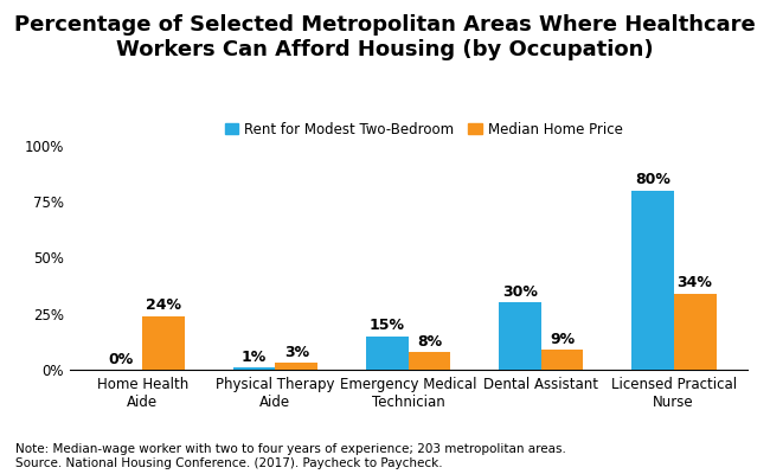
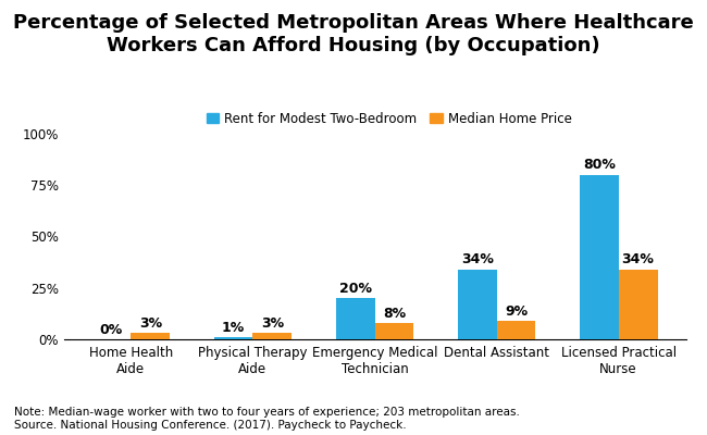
Median Home Price/Home Health Aide: 24% -> 3%
Rent for Modest Two-Bedroom/Emergency Medical Technician: 15% -> 20%
Rent for Modest Two-Bedroom/Dental Assistant: 30% -> 34%
